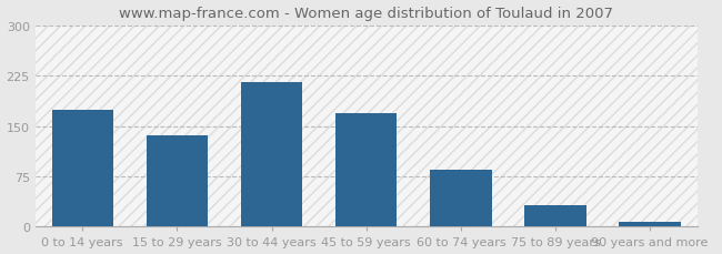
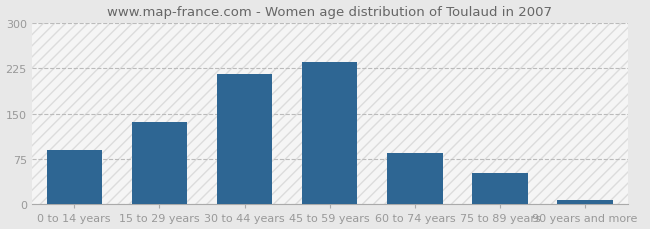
0 to 14 years: 175 -> 90
45 to 59 years: 170 -> 236
75 to 89 years: 32 -> 52
